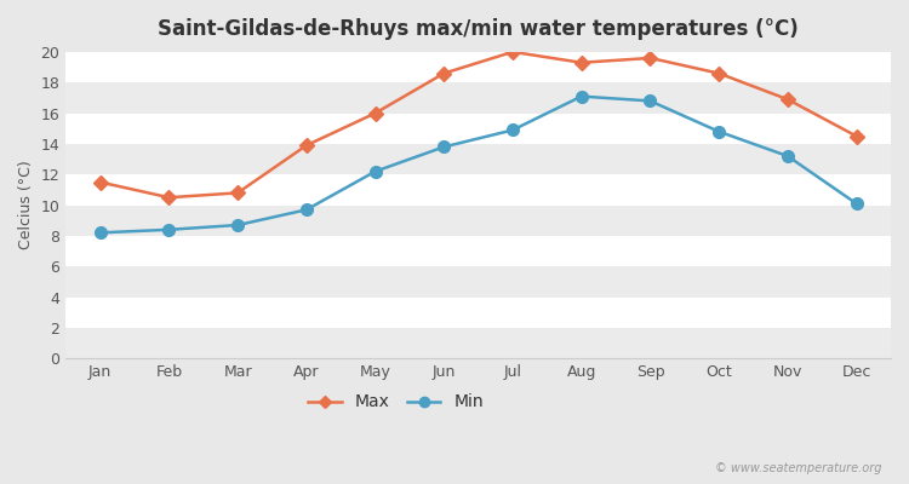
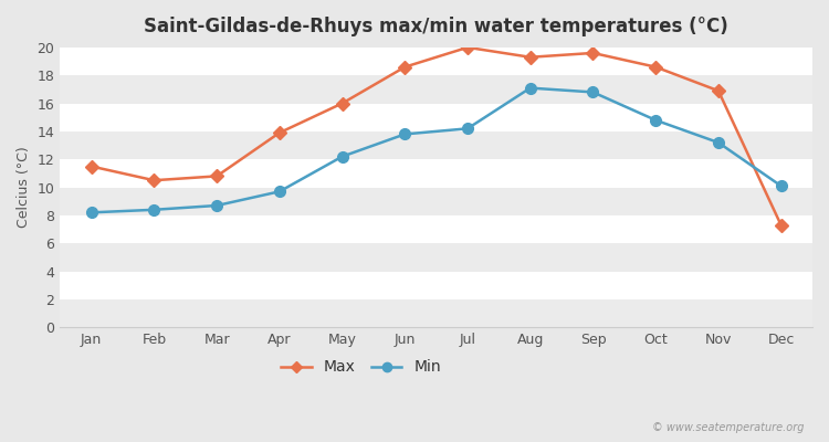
Min/Jul: 14.9 -> 14.2
Max/Dec: 14.5 -> 7.3
